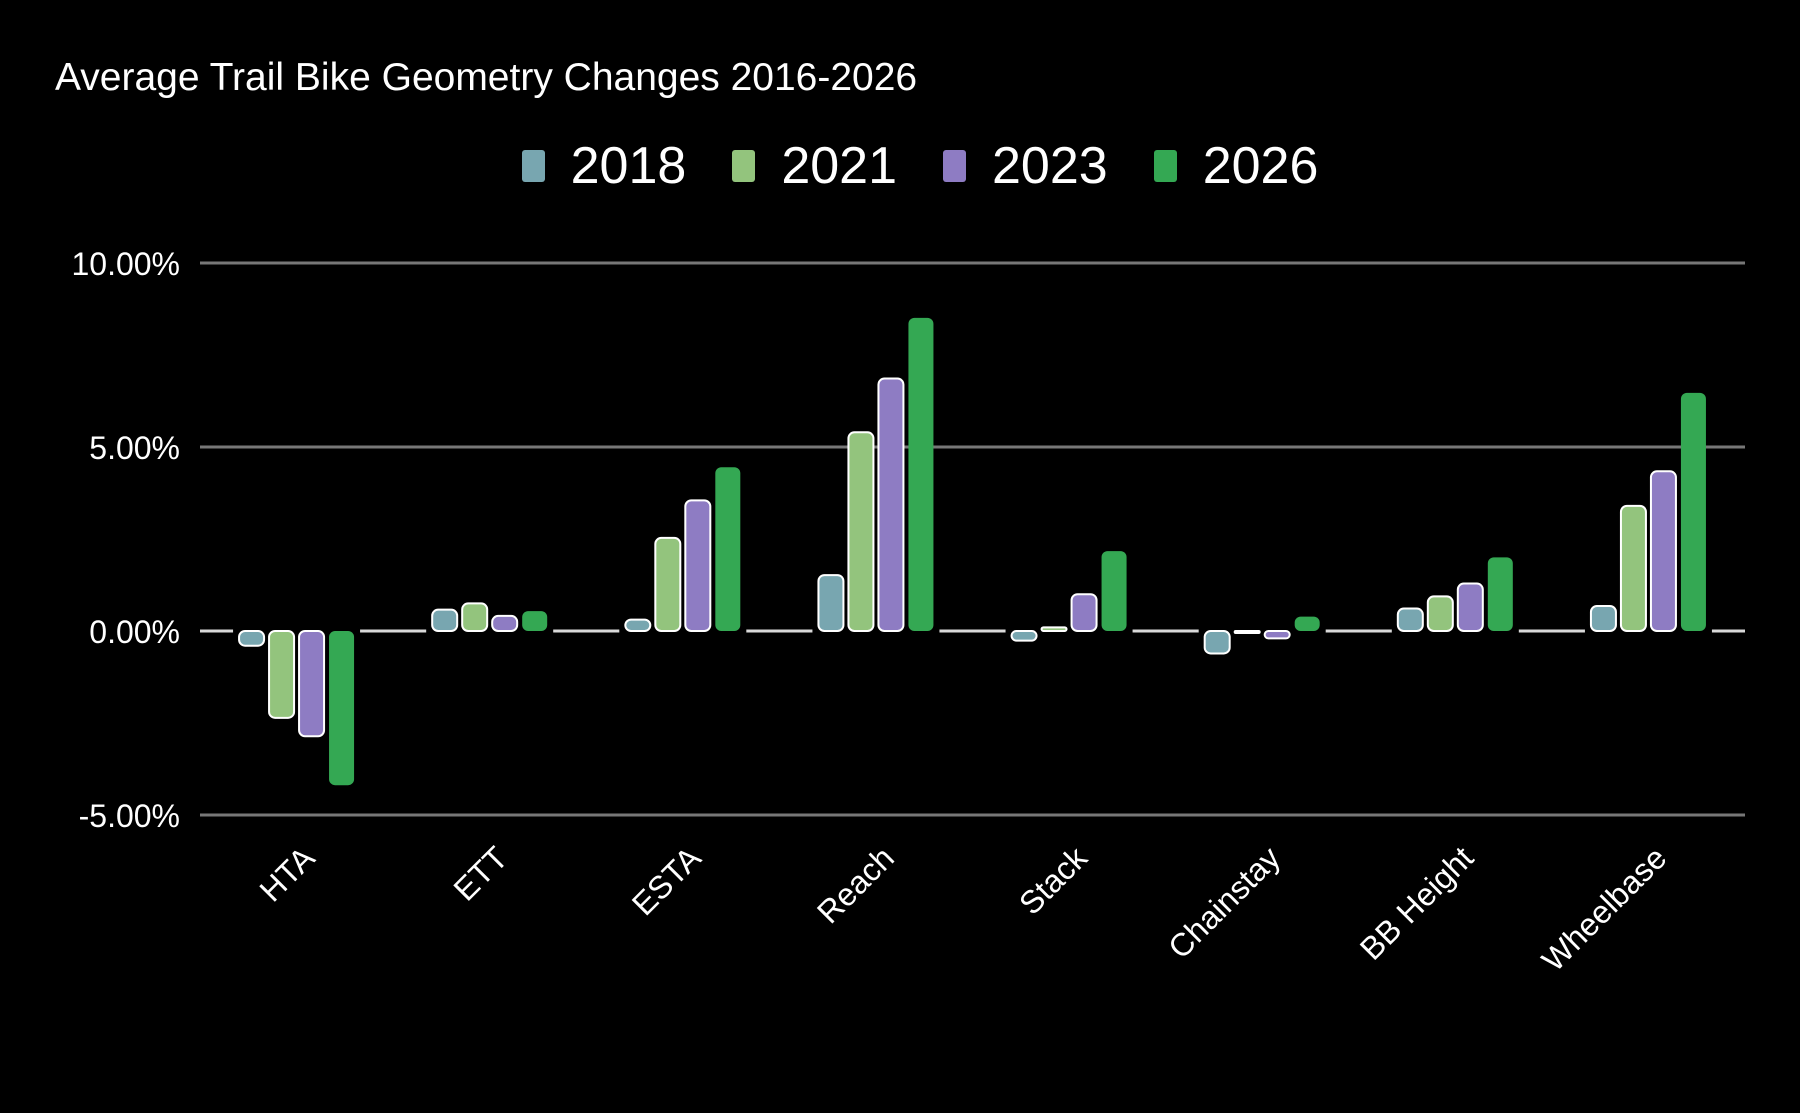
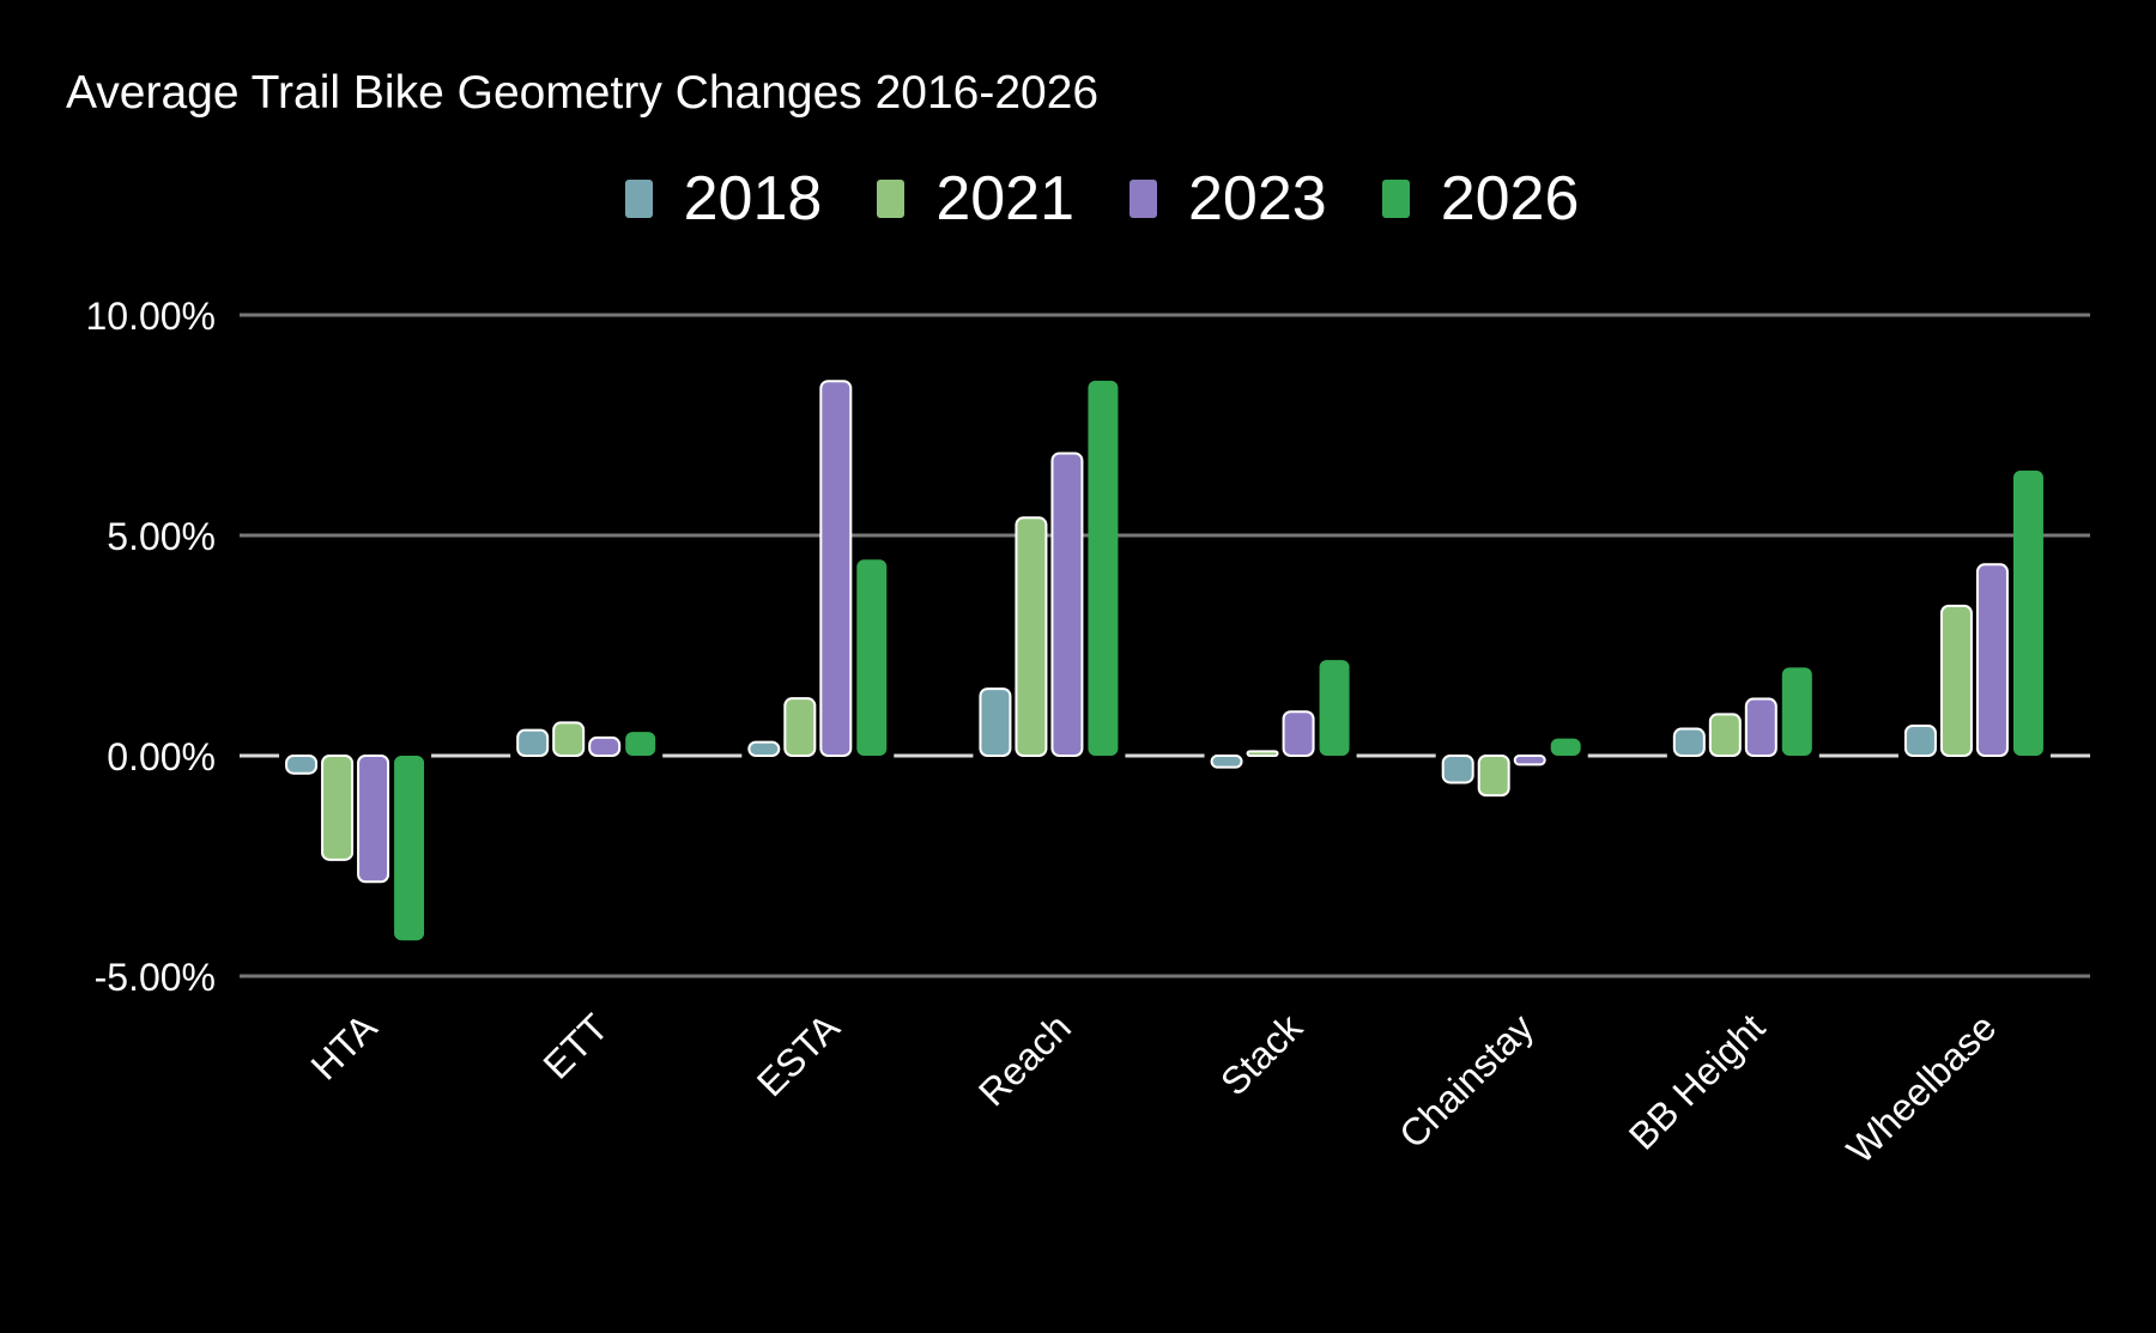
2021/ESTA: 2.5% -> 1.3%
2023/ESTA: 3.5% -> 8.5%
2021/Chainstay: -0.1% -> -0.9%
